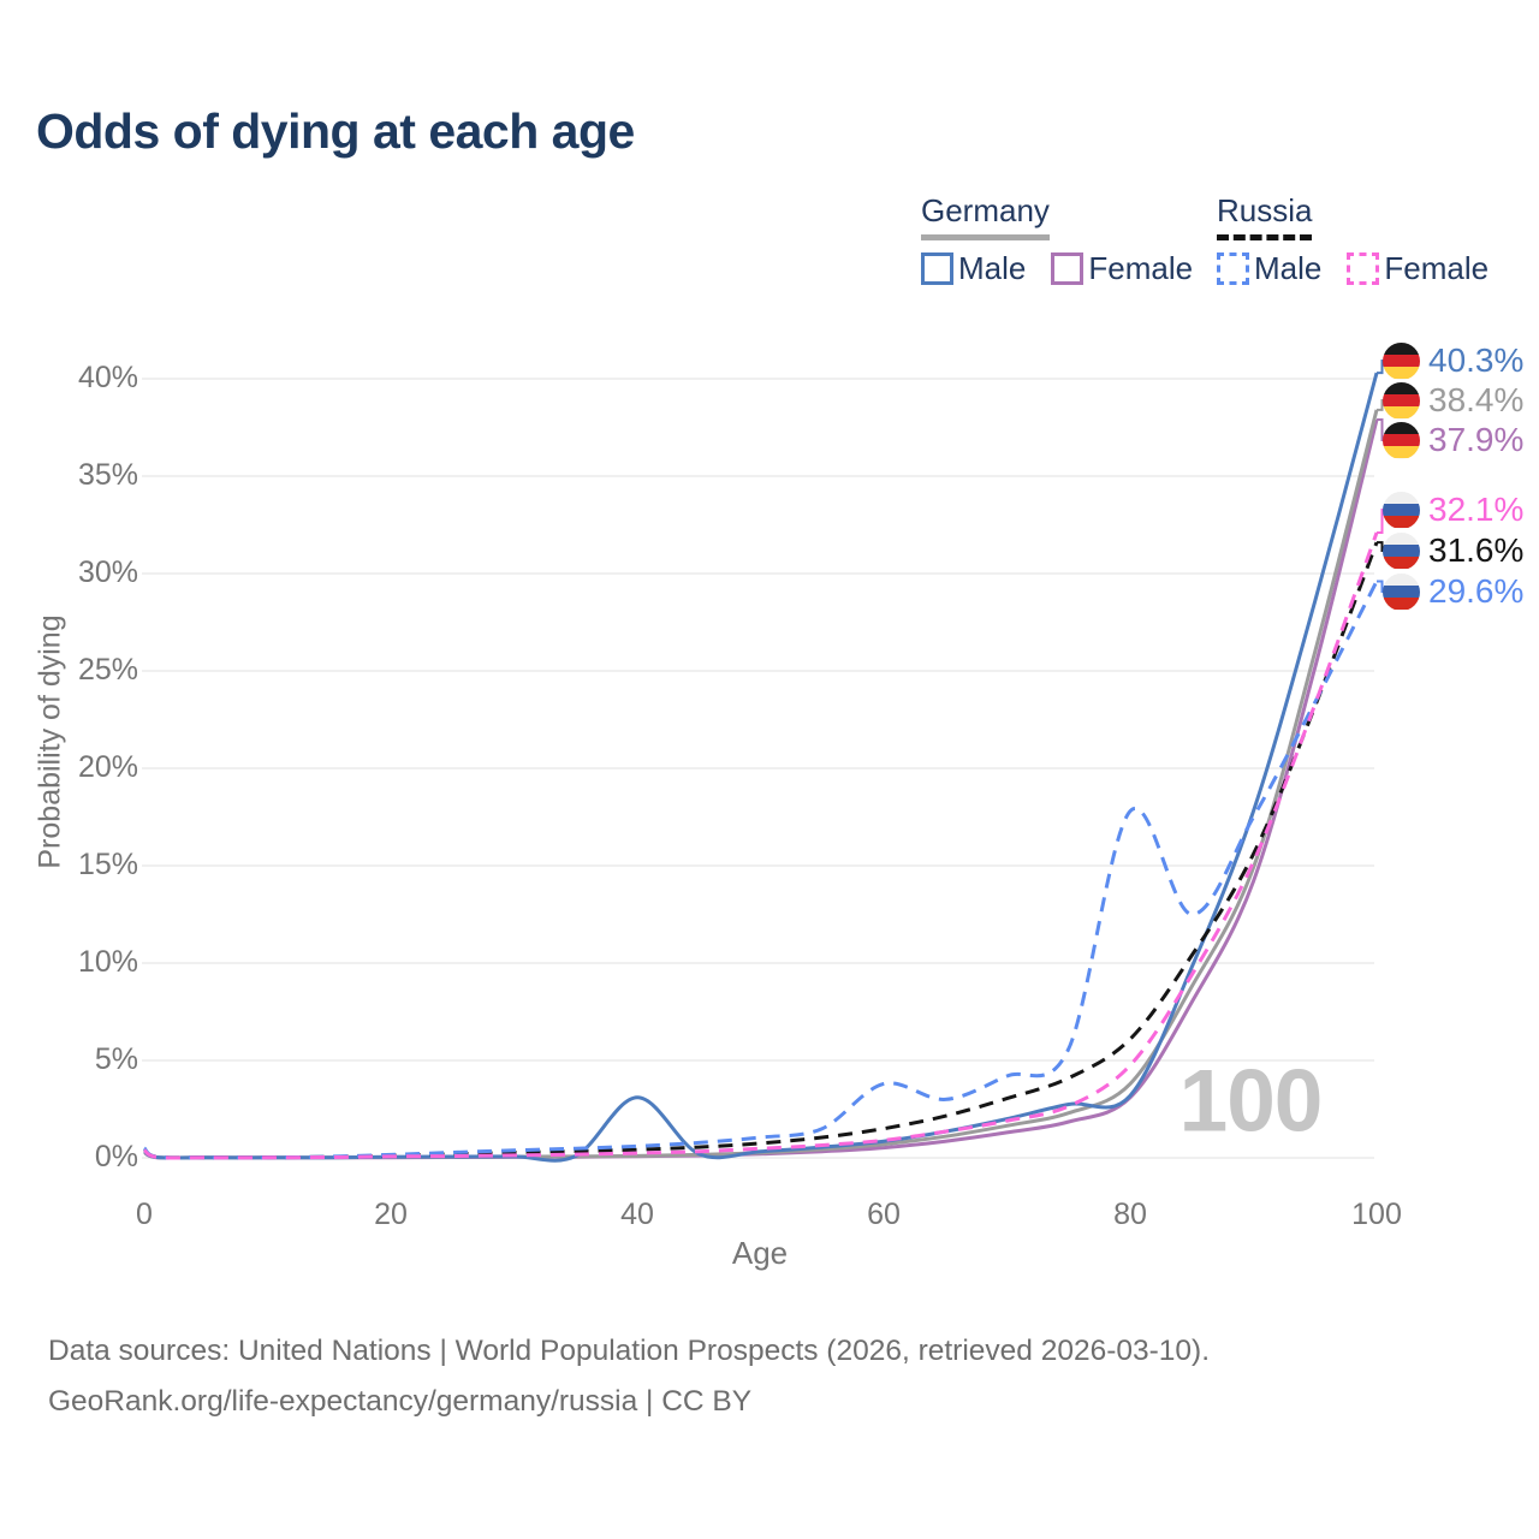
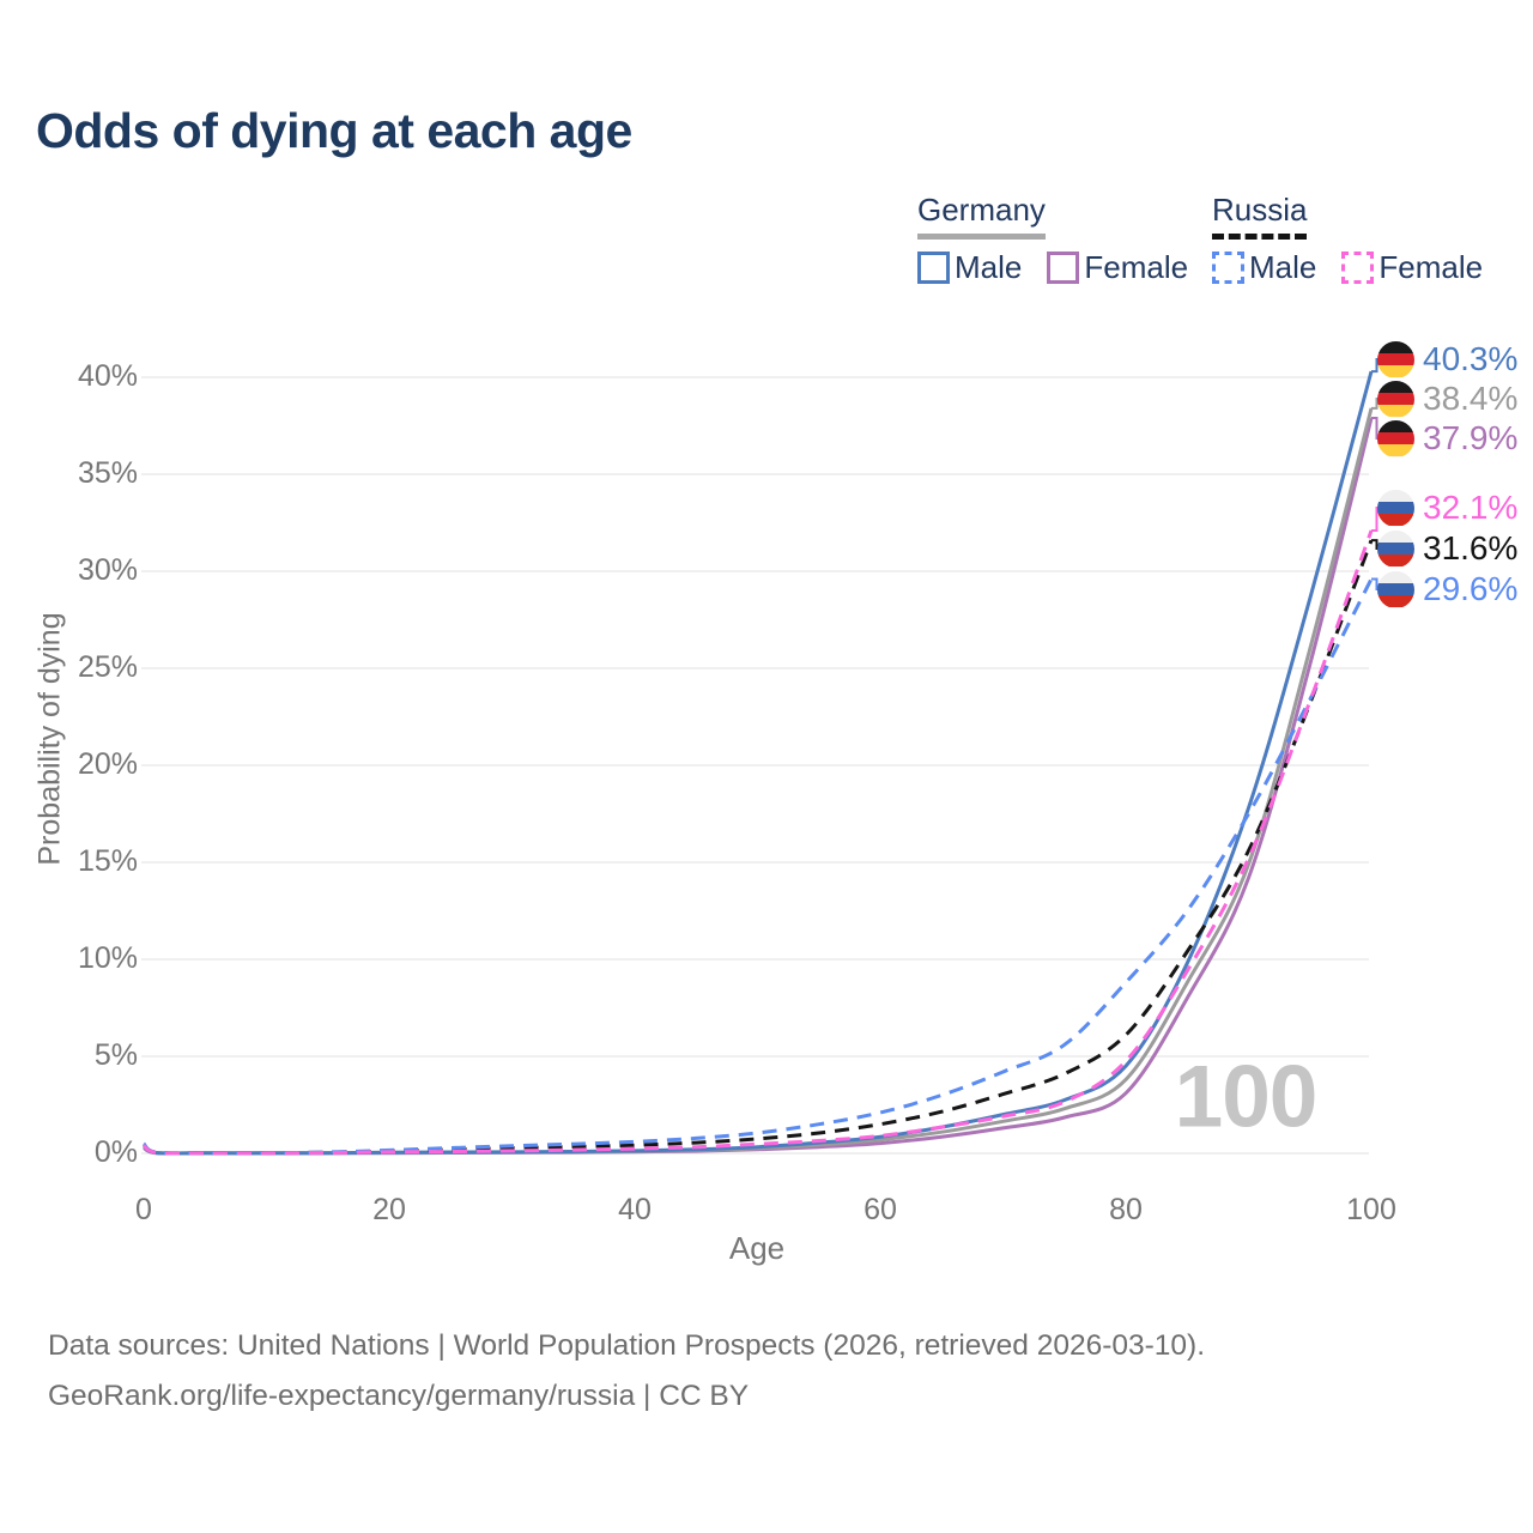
Germany Male/40: 3.1% -> 0.1%
Russia Male/60: 3.8% -> 2.1%
Germany Male/80: 3.2% -> 4.5%
Russia Male/80: 17.8% -> 8.8%
